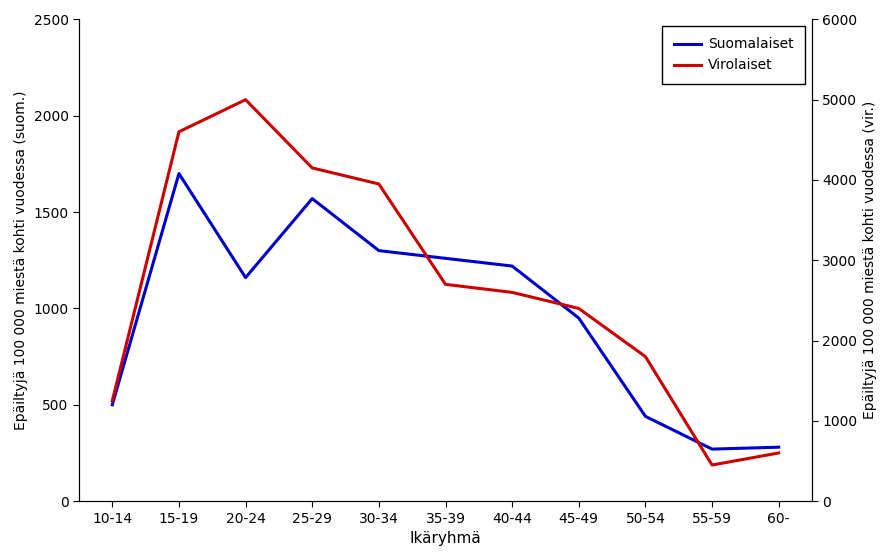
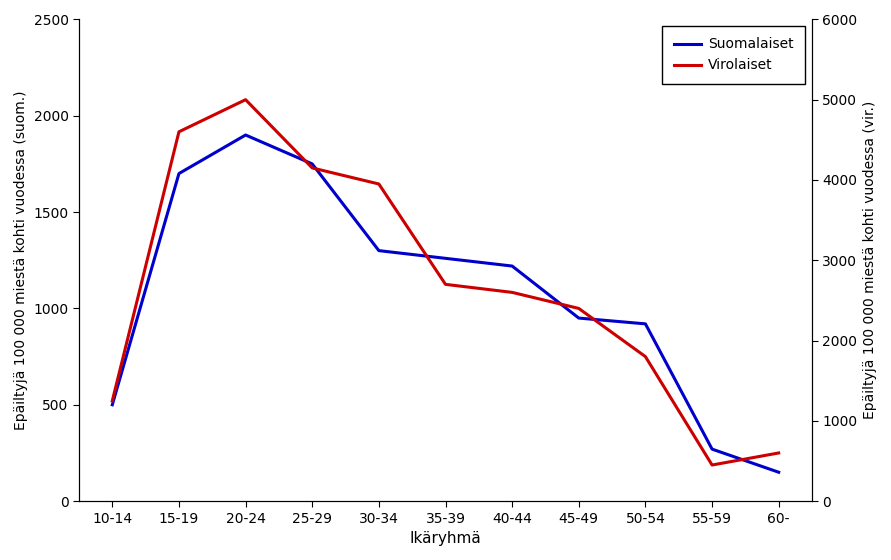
Suomalaiset/20-24: 1160 -> 1900
Suomalaiset/25-29: 1570 -> 1750
Suomalaiset/50-54: 440 -> 920
Suomalaiset/60-: 280 -> 150
